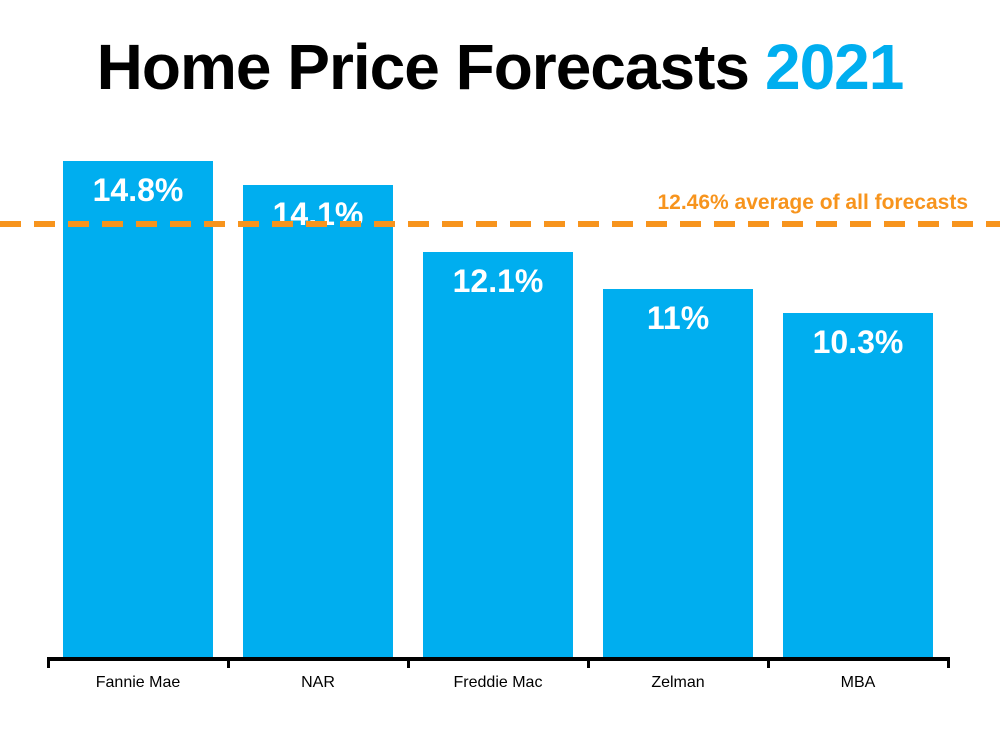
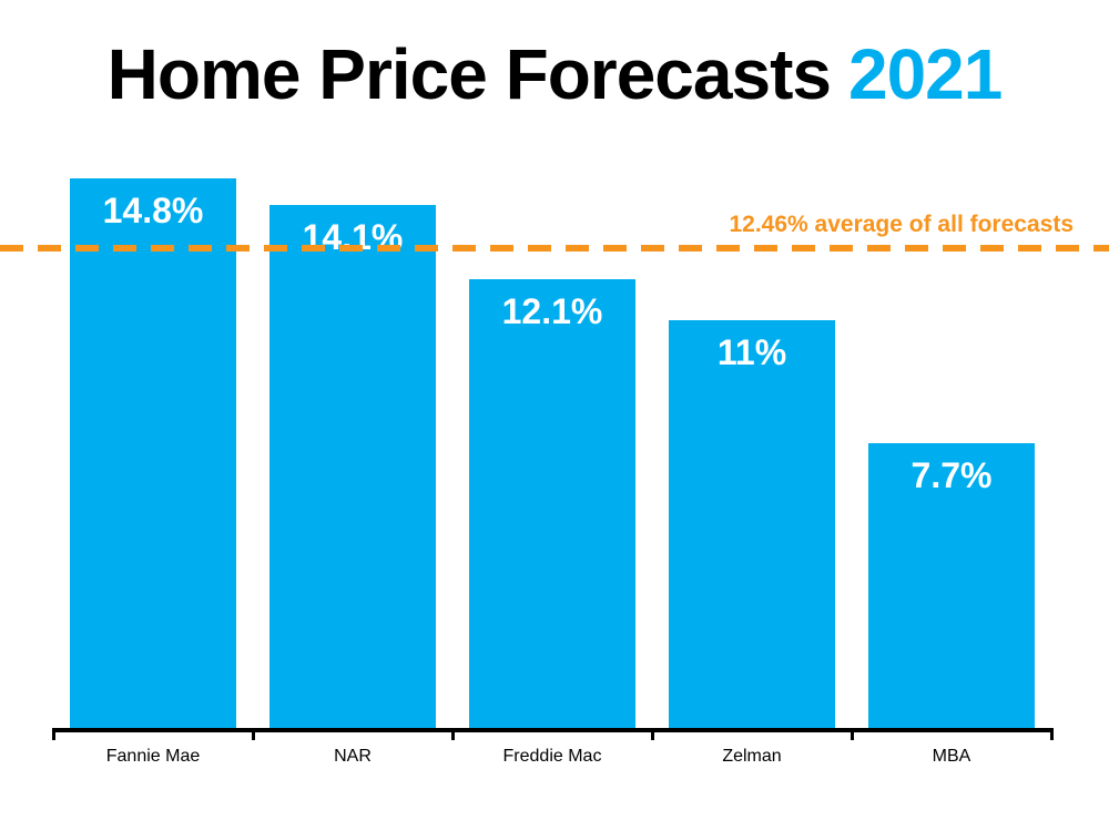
MBA: 10.3% -> 7.7%
